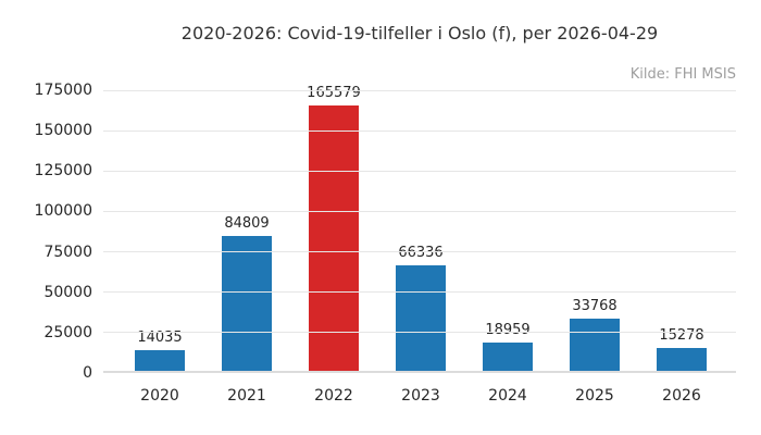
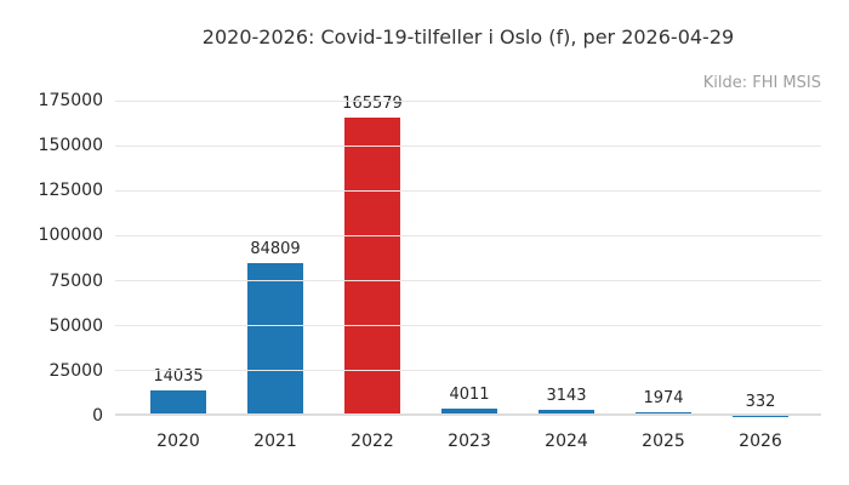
2023: 66336 -> 4011
2024: 18959 -> 3143
2025: 33768 -> 1974
2026: 15278 -> 332
